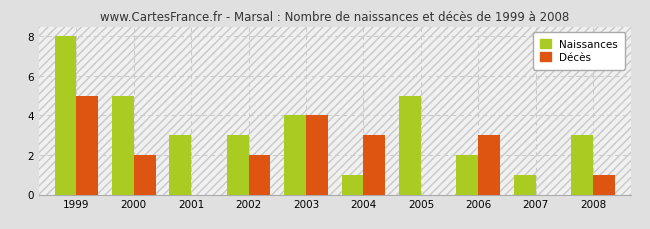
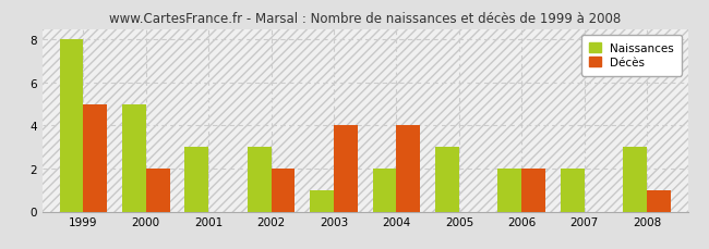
Naissances/2003: 4 -> 1
Naissances/2004: 1 -> 2
Décès/2004: 3 -> 4
Naissances/2005: 5 -> 3
Décès/2006: 3 -> 2
Naissances/2007: 1 -> 2
